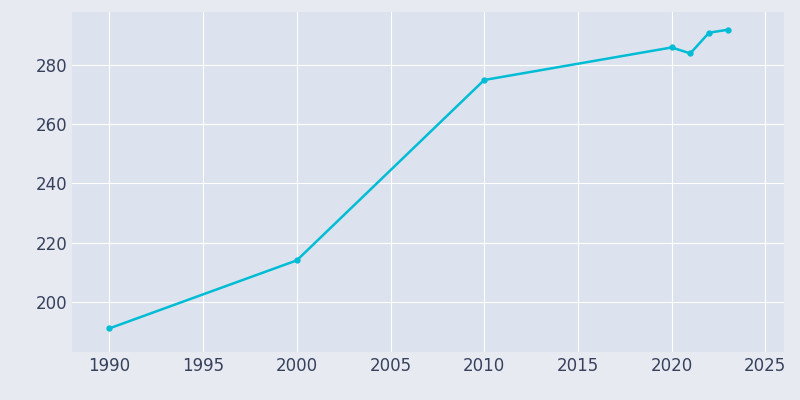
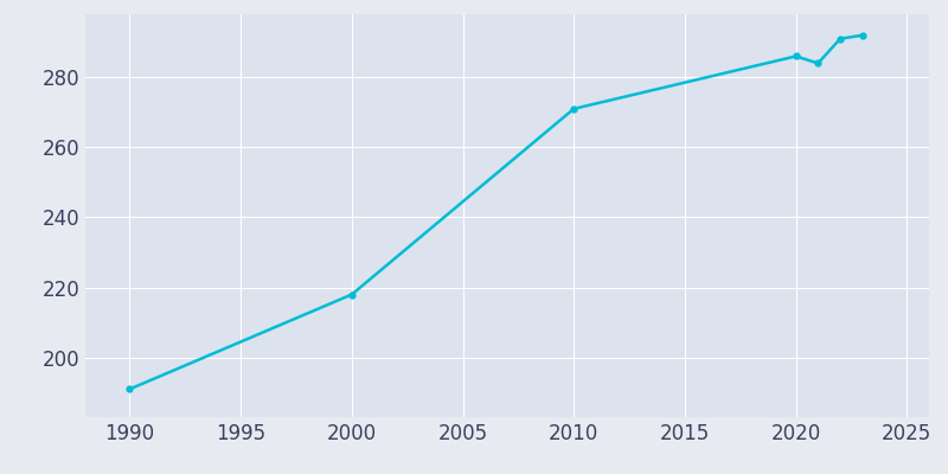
2000: 214 -> 218
2010: 275 -> 271
